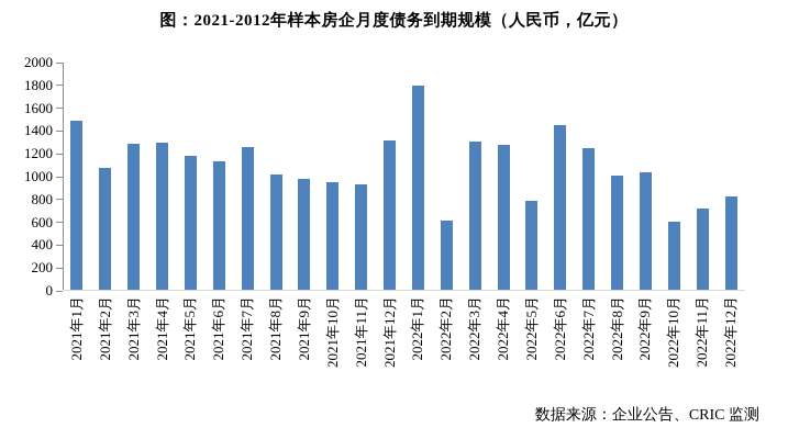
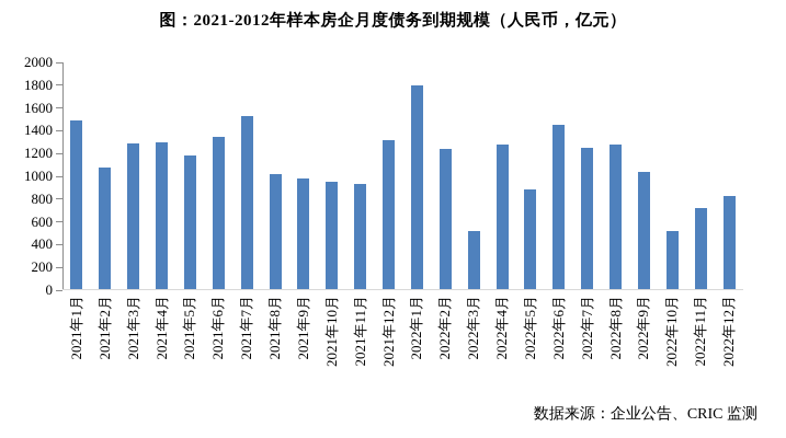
2021年6月: 1130 -> 1350
2021年7月: 1260 -> 1530
2022年2月: 620 -> 1240
2022年3月: 1310 -> 520
2022年5月: 790 -> 880
2022年8月: 1010 -> 1280
2022年10月: 610 -> 520
